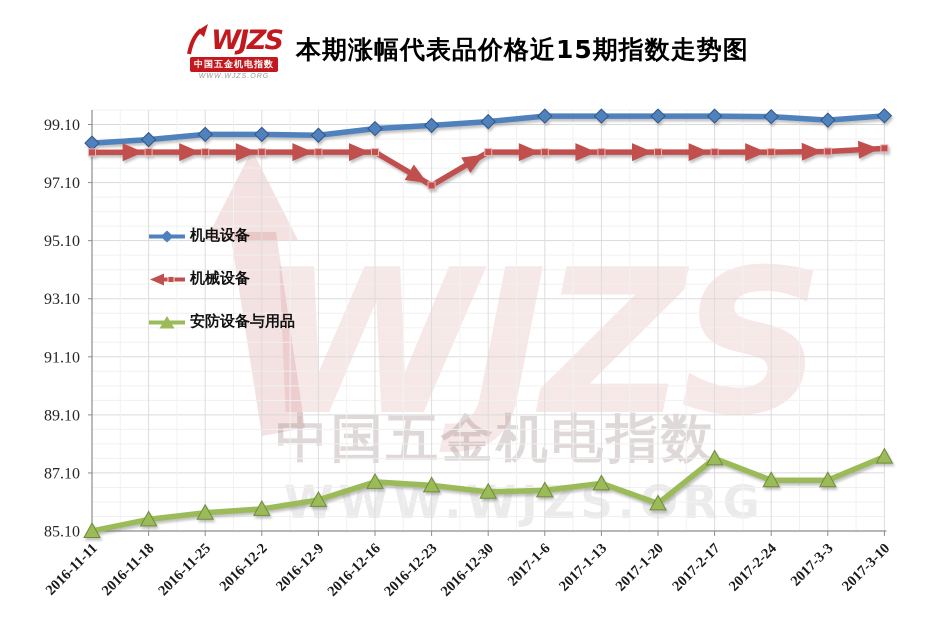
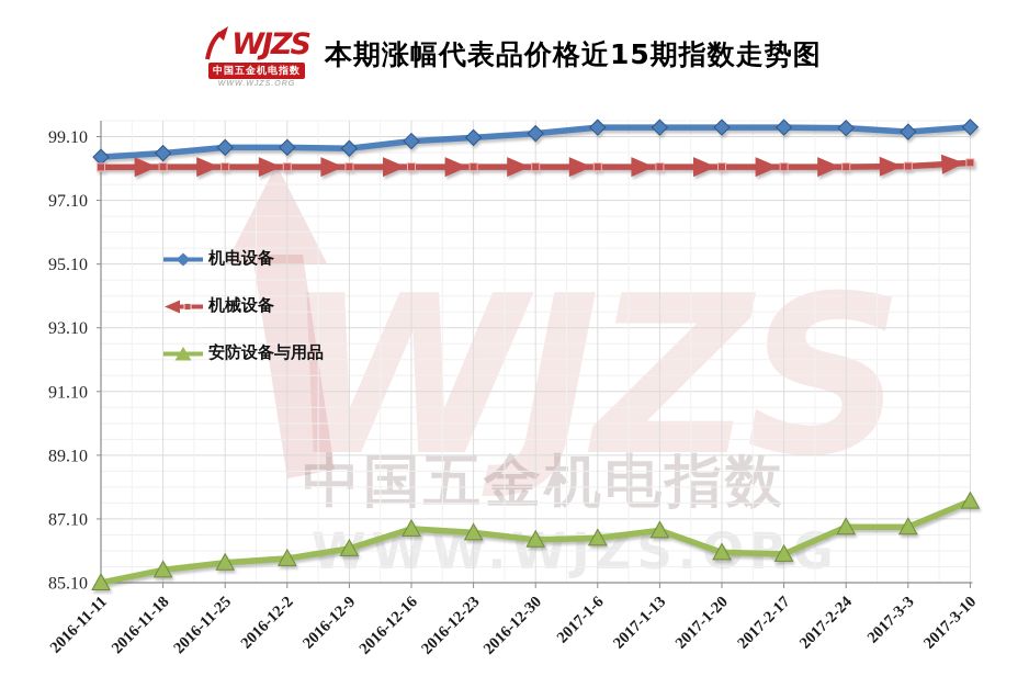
机械设备/2016-12-23: 97.0 -> 98.2
安防设备与用品/2017-2-17: 87.6 -> 86.0
